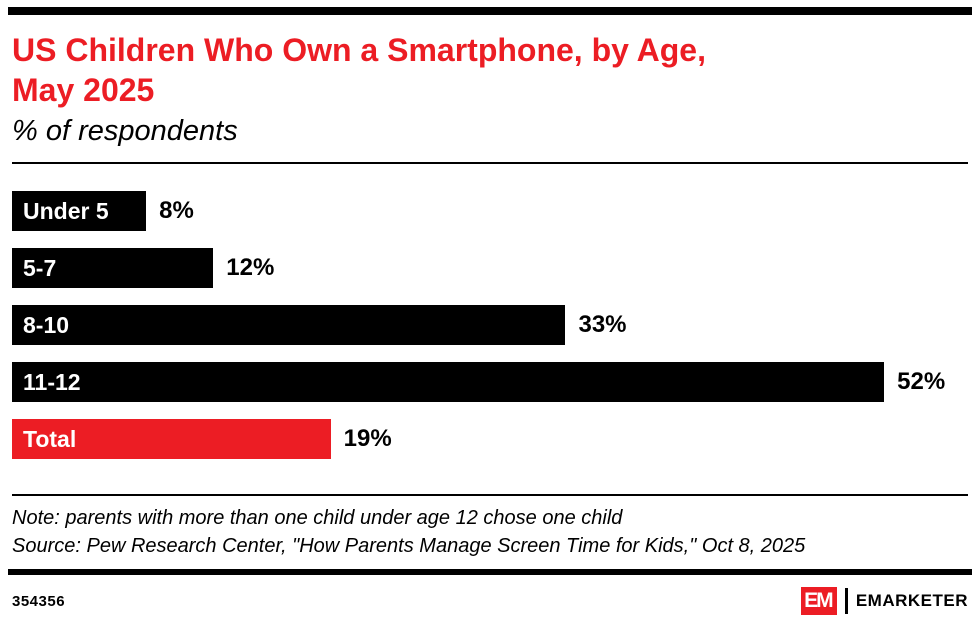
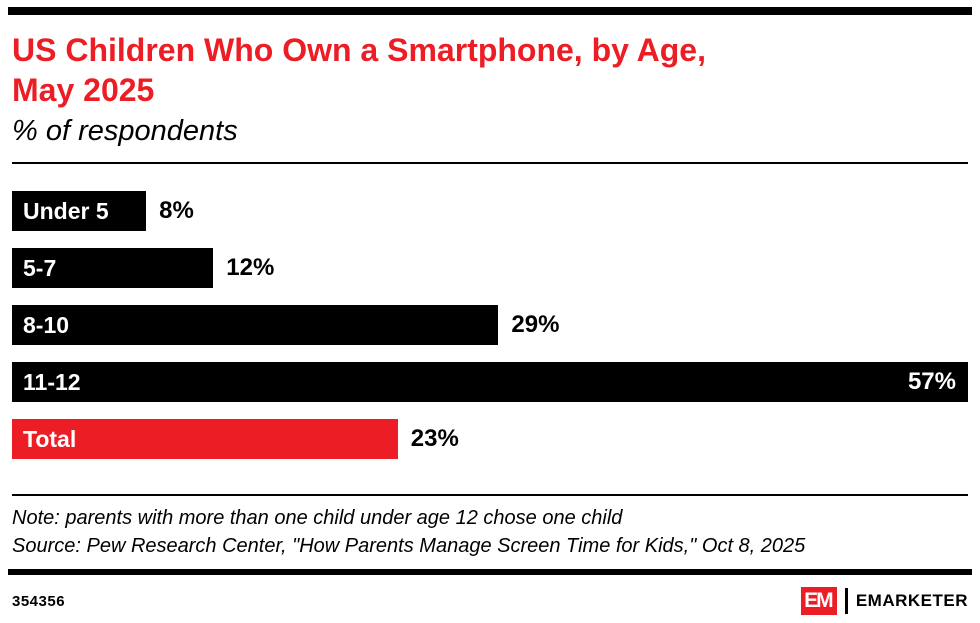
8-10: 33% -> 29%
11-12: 52% -> 57%
Total: 19% -> 23%
